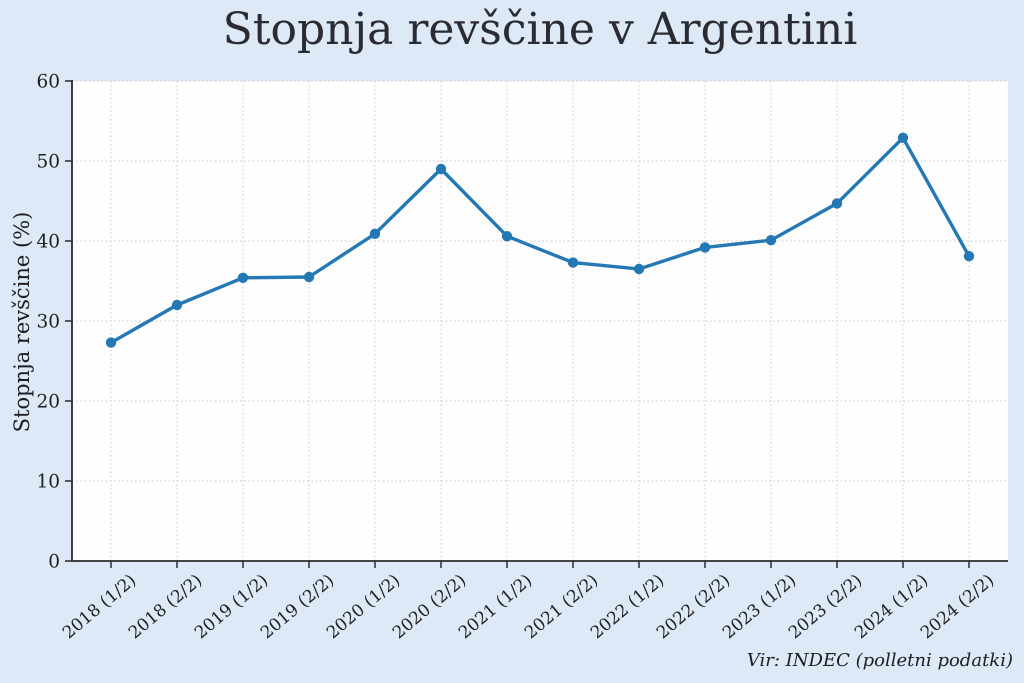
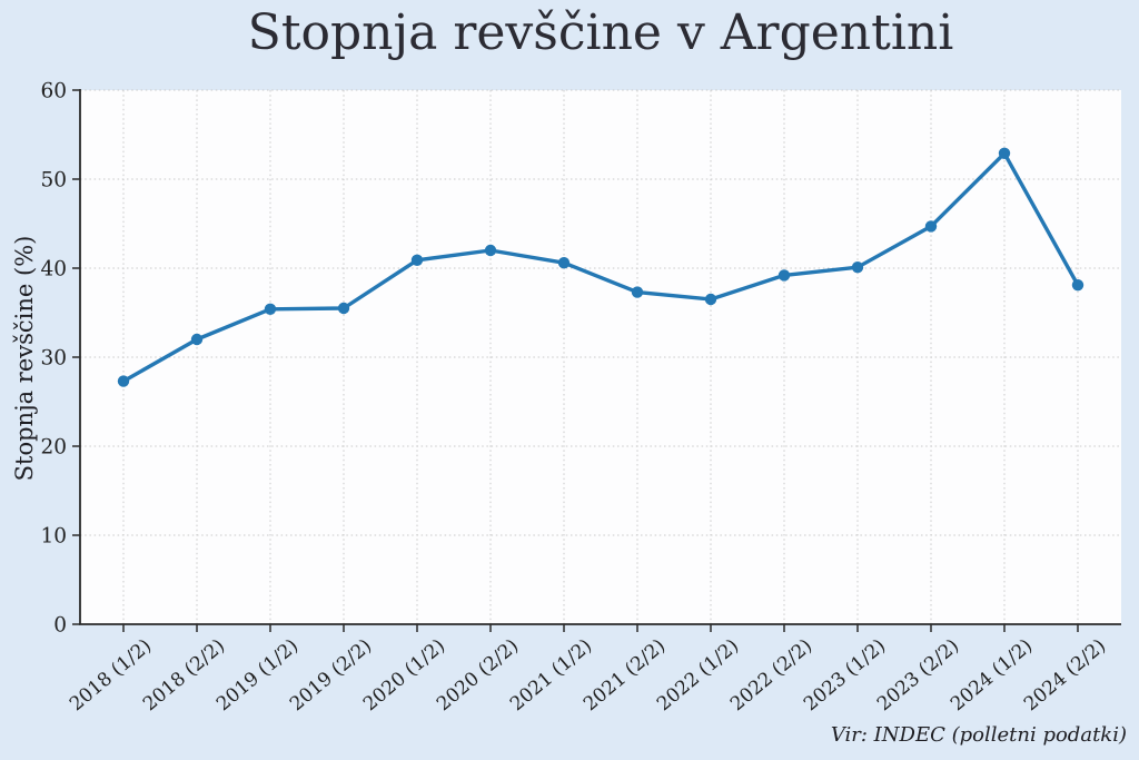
2020 (2/2): 49 -> 42
